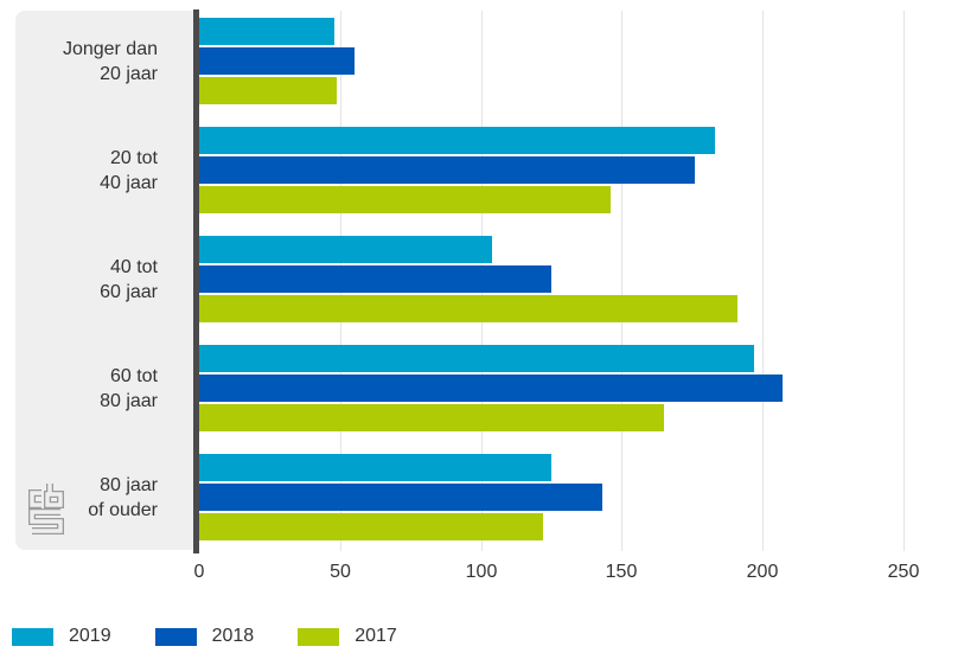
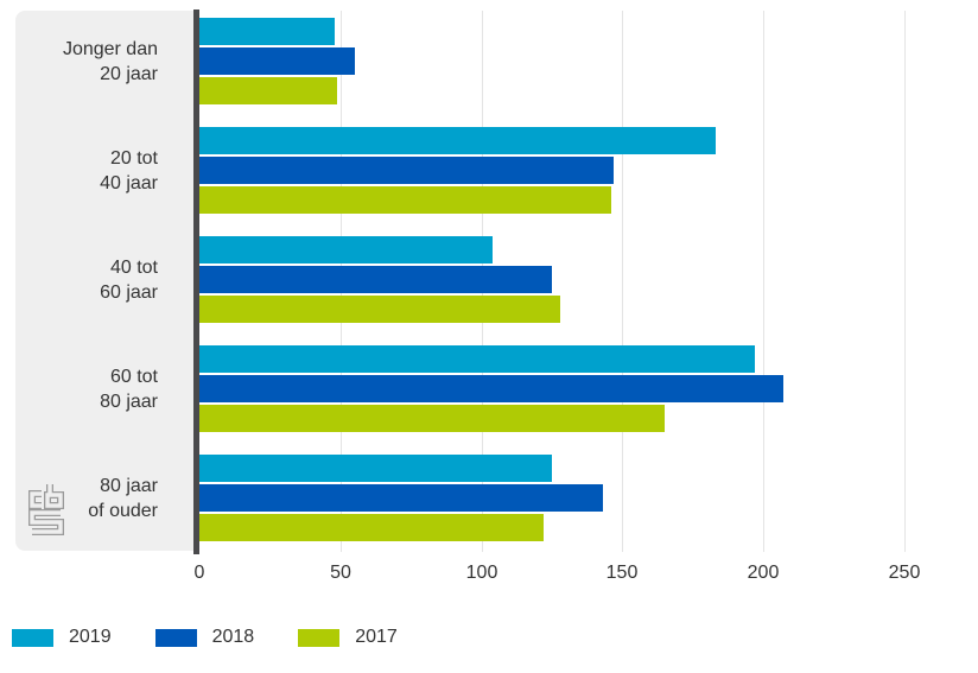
2018/20 tot 40 jaar: 176 -> 147
2017/40 tot 60 jaar: 191 -> 128
